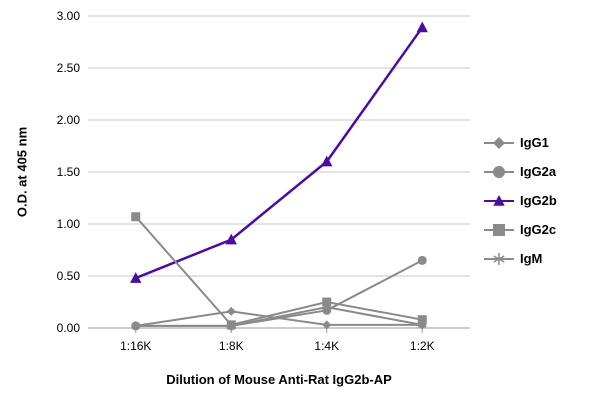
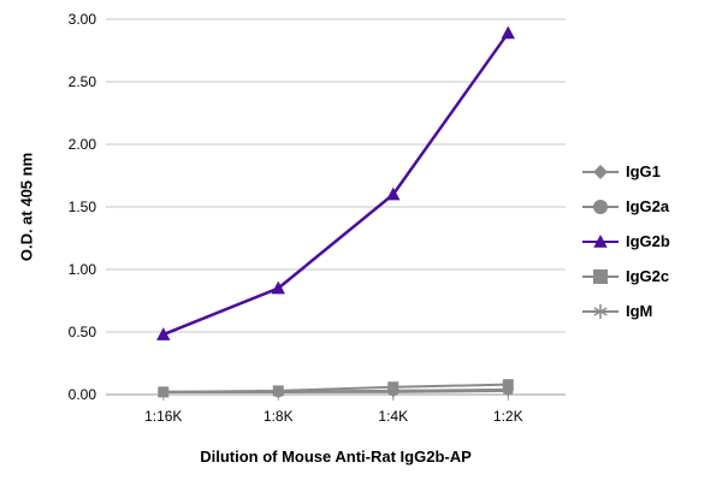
IgG2c/1:16K: 1.07 -> 0.02
IgG1/1:8K: 0.16 -> 0.02
IgG2a/1:4K: 0.17 -> 0.03
IgG2c/1:4K: 0.25 -> 0.06
IgM/1:4K: 0.20 -> 0.02
IgG2a/1:2K: 0.65 -> 0.04
